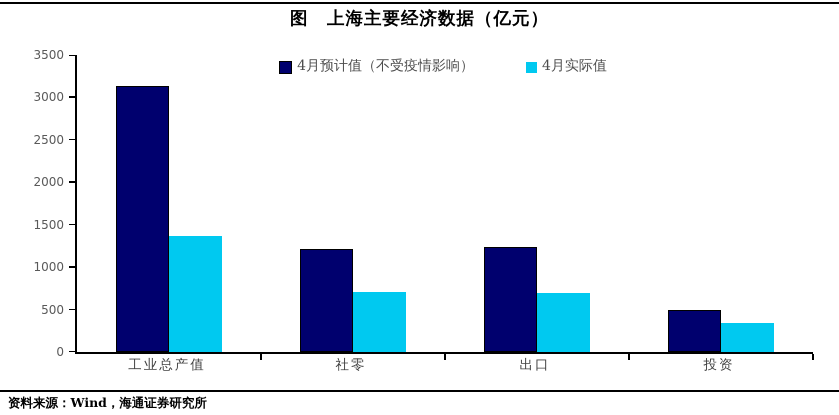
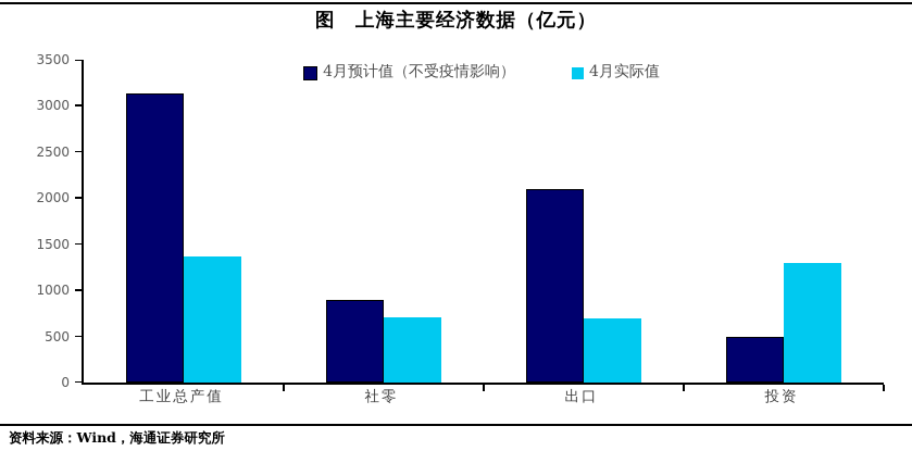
4月预计值（不受疫情影响）/社零: 1200 -> 900
4月预计值（不受疫情影响）/出口: 1200 -> 2100
4月实际值/投资: 300 -> 1300
